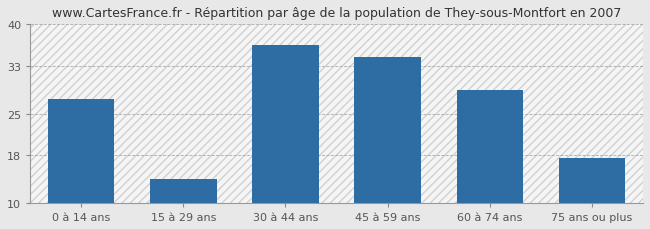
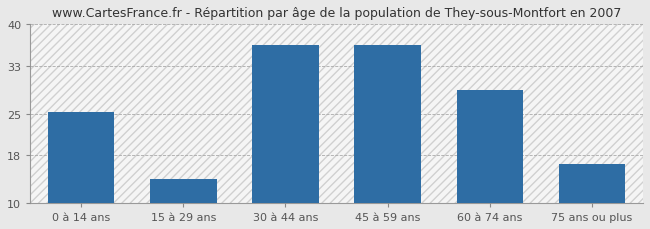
0 à 14 ans: 27.5 -> 25.2
45 à 59 ans: 34.5 -> 36.6
75 ans ou plus: 17.5 -> 16.6
